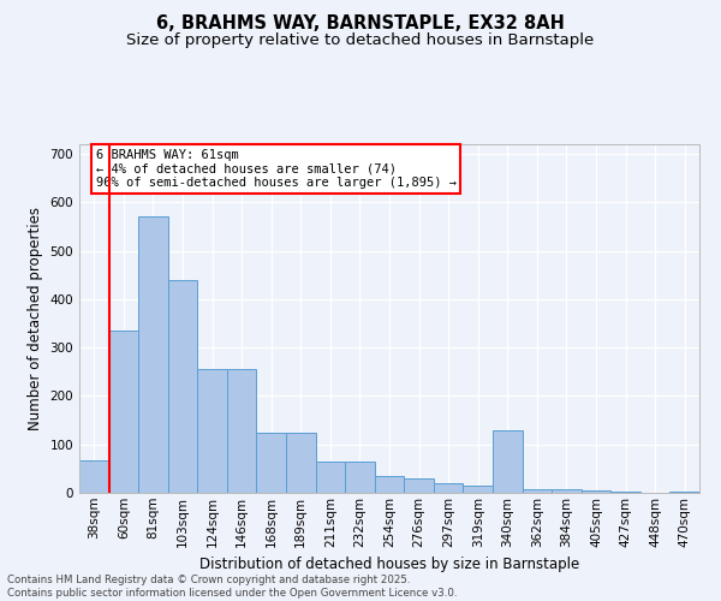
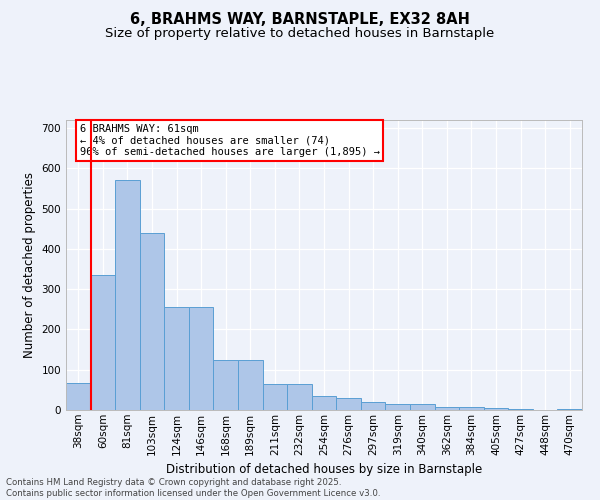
340sqm: 130 -> 15
